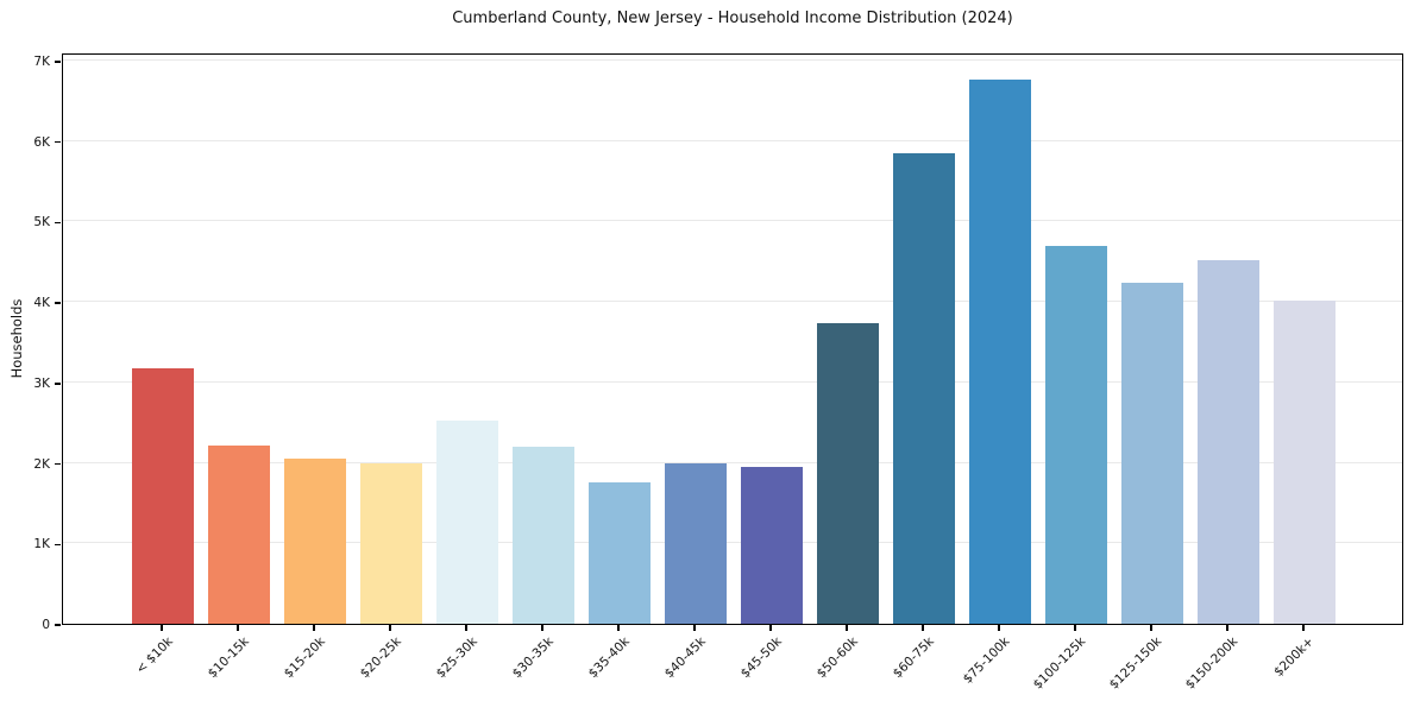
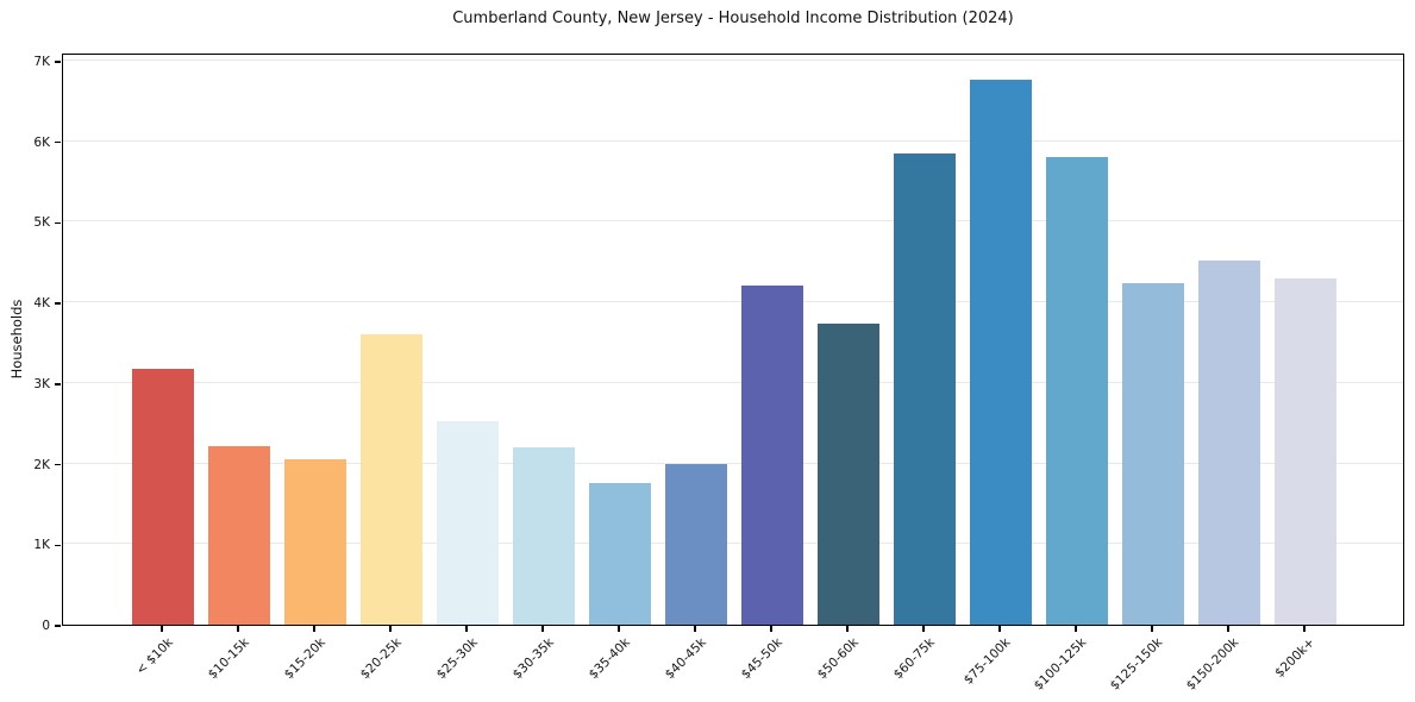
$20-25k: 2.0K -> 3.6K
$45-50k: 2.0K -> 4.2K
$100-125k: 4.7K -> 5.8K
$200k+: 4.0K -> 4.3K
